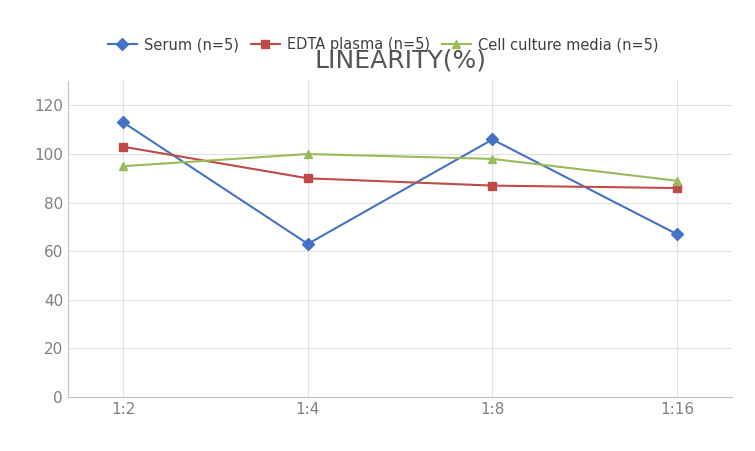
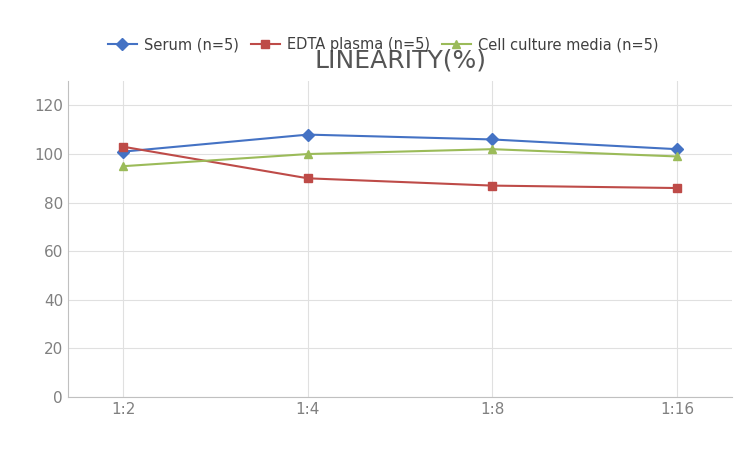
Serum (n=5)/1:2: 113 -> 101
Serum (n=5)/1:4: 63 -> 108
Cell culture media (n=5)/1:8: 98 -> 102
Serum (n=5)/1:16: 67 -> 102
Cell culture media (n=5)/1:16: 89 -> 99
